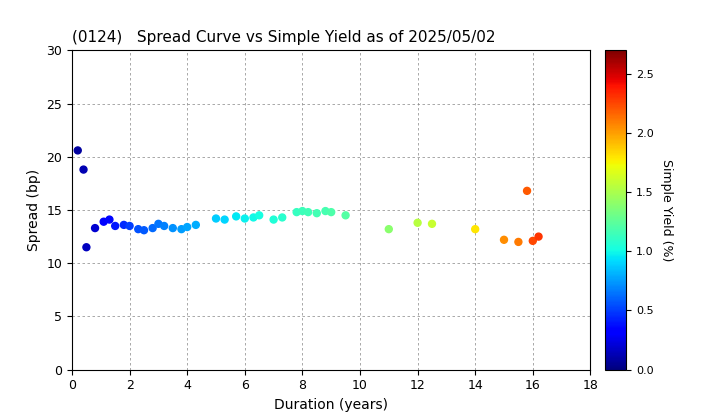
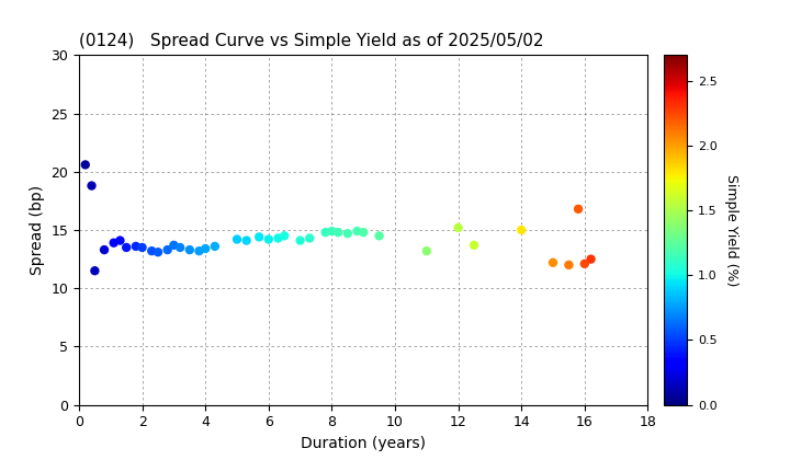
12: 13.8 -> 15.2
14: 13.2 -> 15.0
